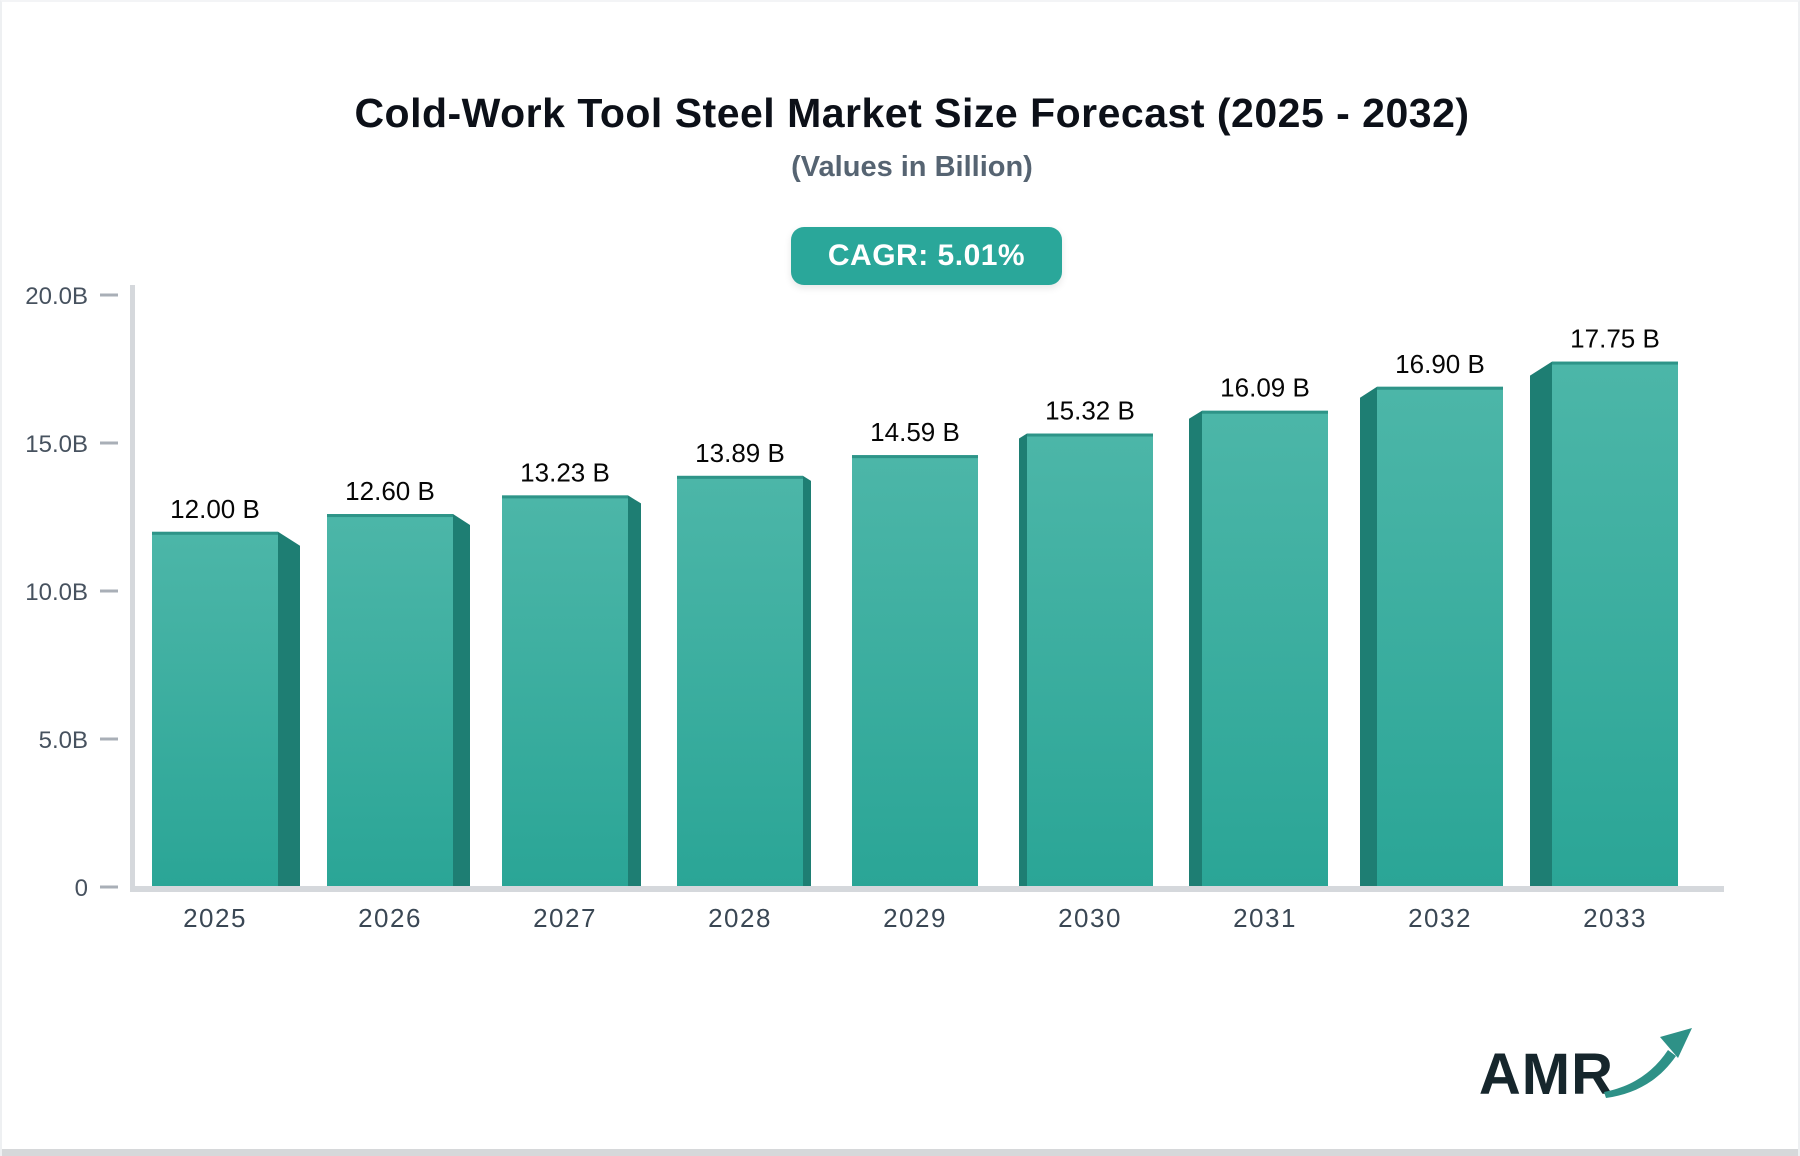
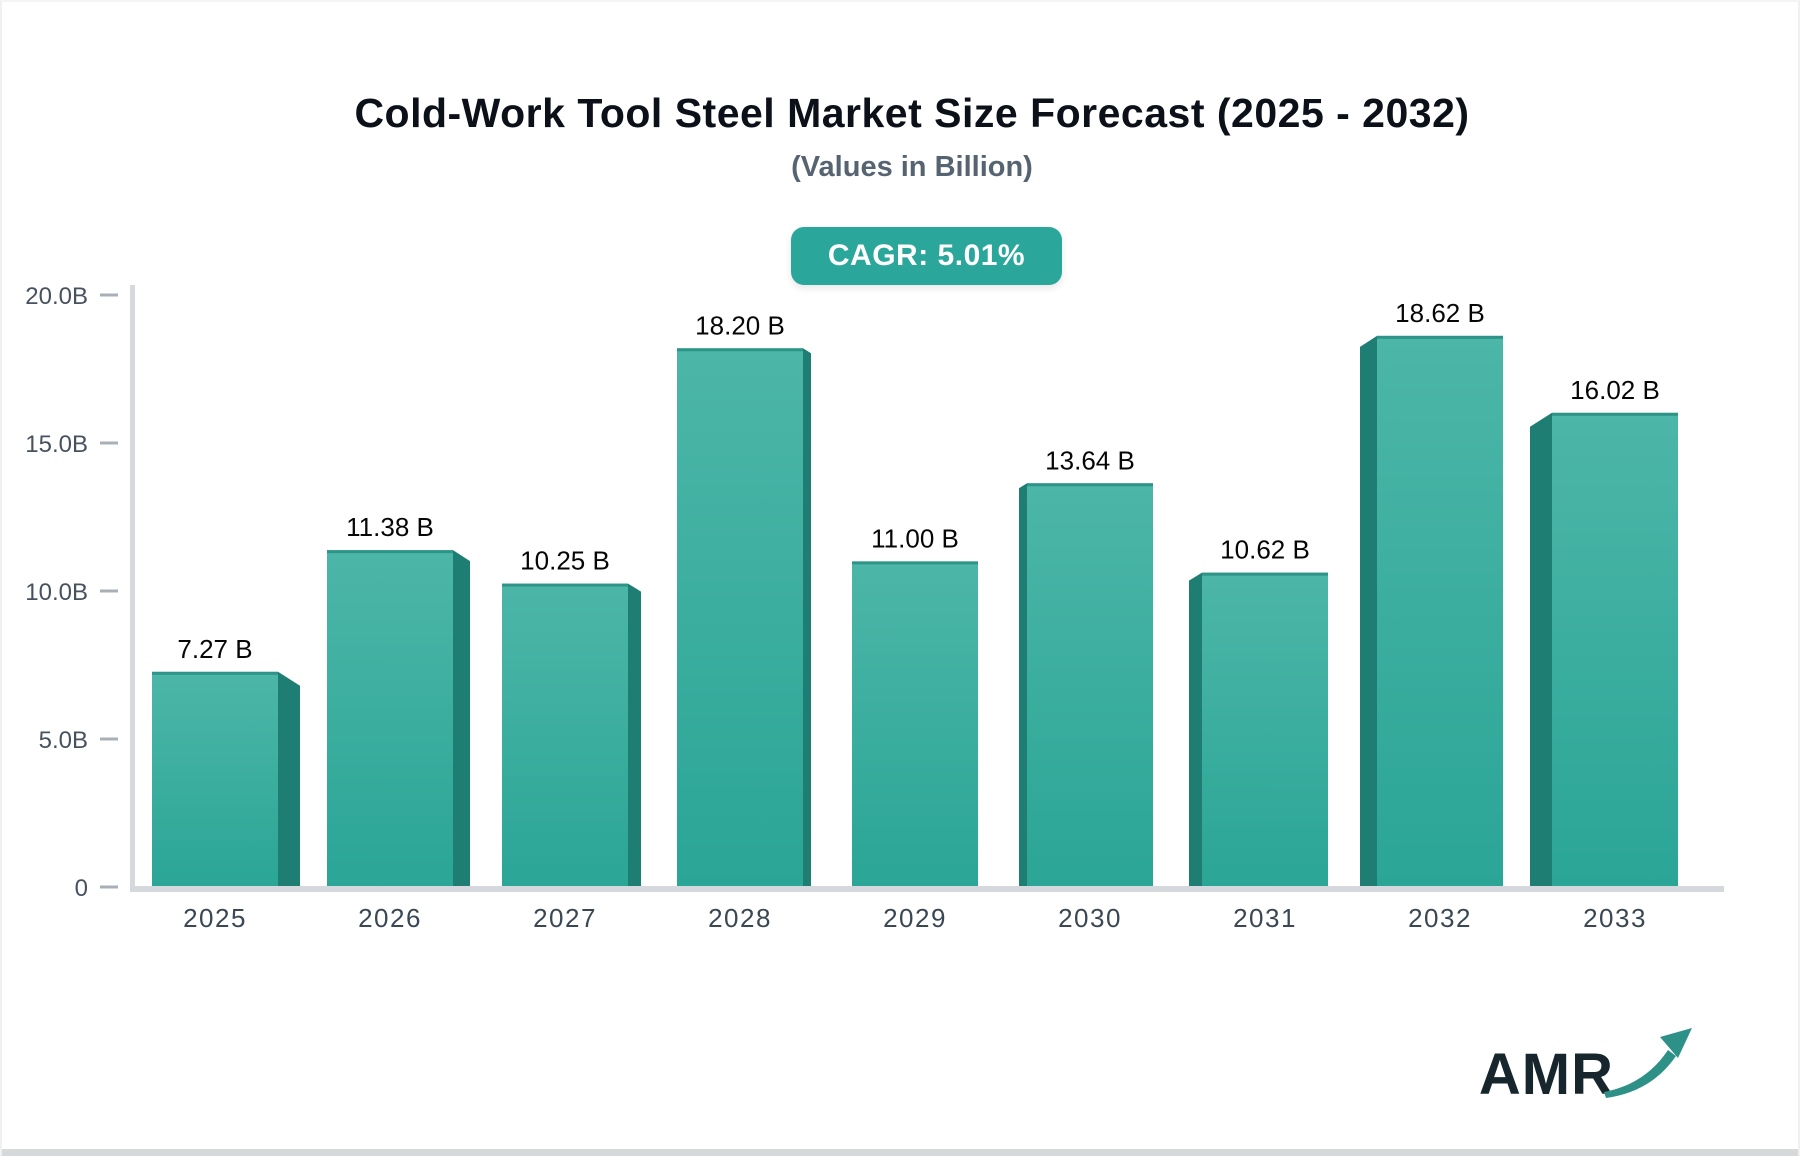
2025: 12.00 -> 7.27
2026: 12.60 -> 11.38
2027: 13.23 -> 10.25
2028: 13.89 -> 18.20
2029: 14.59 -> 11.00
2030: 15.32 -> 13.64
2031: 16.09 -> 10.62
2032: 16.90 -> 18.62
2033: 17.75 -> 16.02
